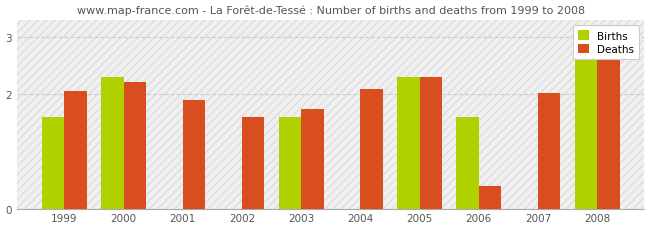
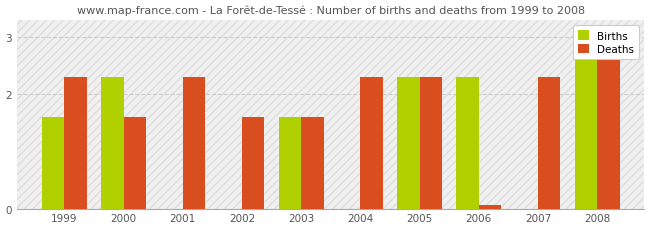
Deaths/1999: 2.06 -> 2.30
Deaths/2000: 2.22 -> 1.60
Deaths/2001: 1.90 -> 2.30
Deaths/2003: 1.74 -> 1.60
Deaths/2004: 2.10 -> 2.30
Births/2006: 1.6 -> 2.3
Deaths/2006: 0.40 -> 0.07
Deaths/2007: 2.02 -> 2.30
